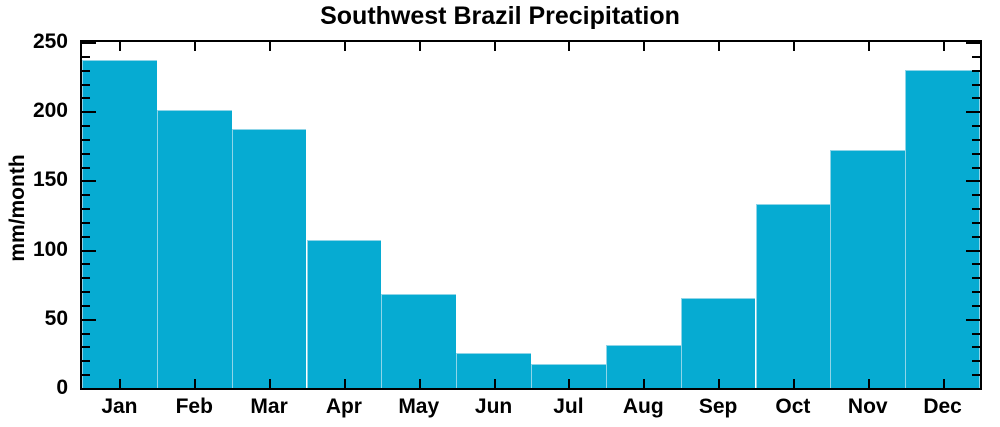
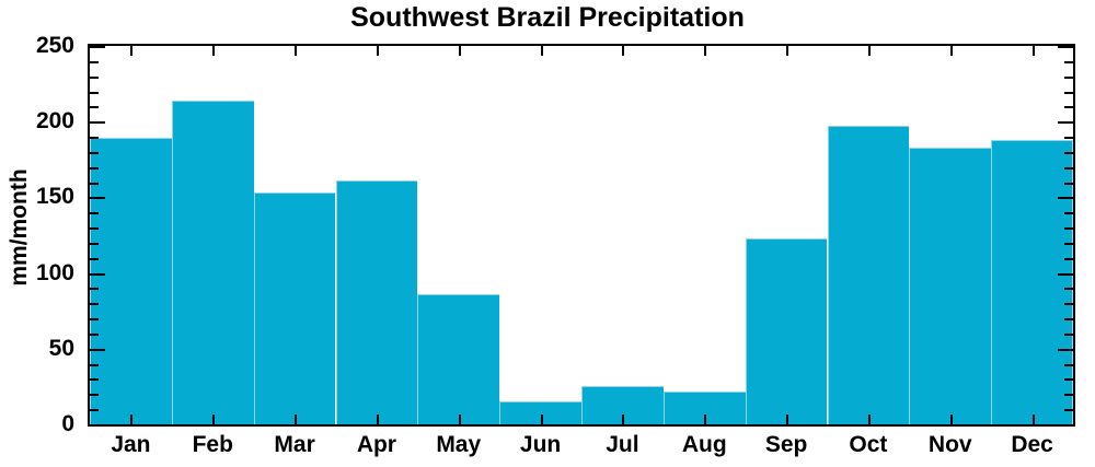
Jan: 237 -> 189
Feb: 201 -> 214
Mar: 187 -> 153
Apr: 107 -> 161
May: 68 -> 86
Jun: 25 -> 15
Jul: 17 -> 25
Aug: 31 -> 22
Sep: 65 -> 123
Oct: 133 -> 197
Nov: 172 -> 183
Dec: 230 -> 188
